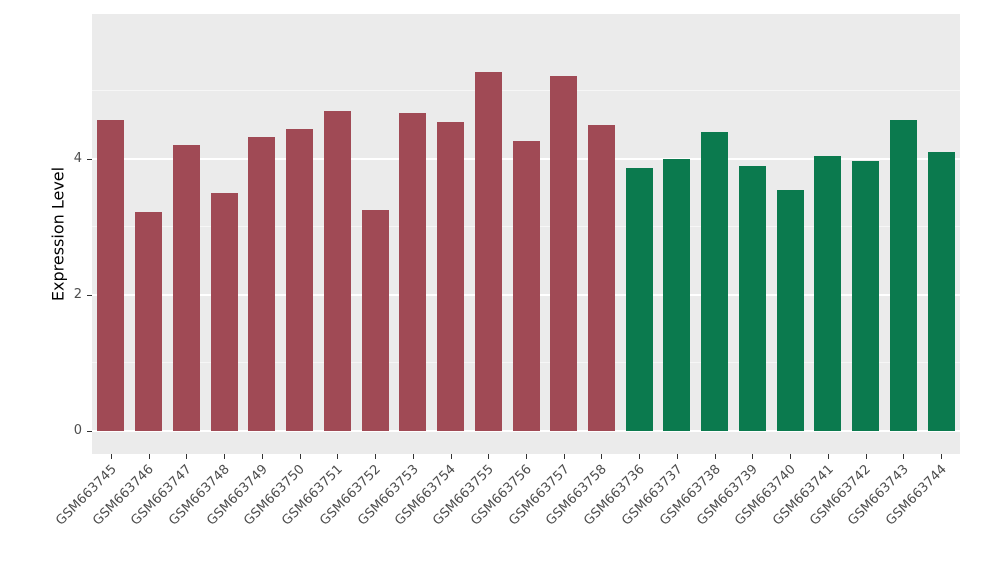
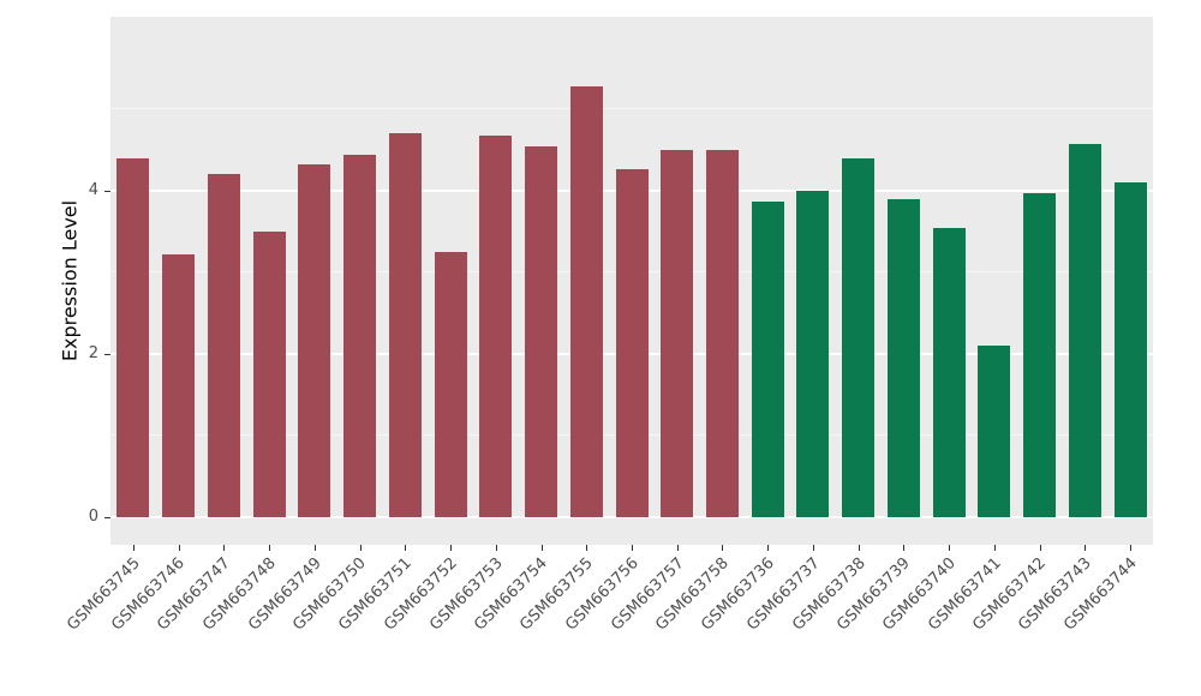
GSM663745: 4.6 -> 4.4
GSM663757: 5.2 -> 4.5
GSM663741: 4.0 -> 2.1
